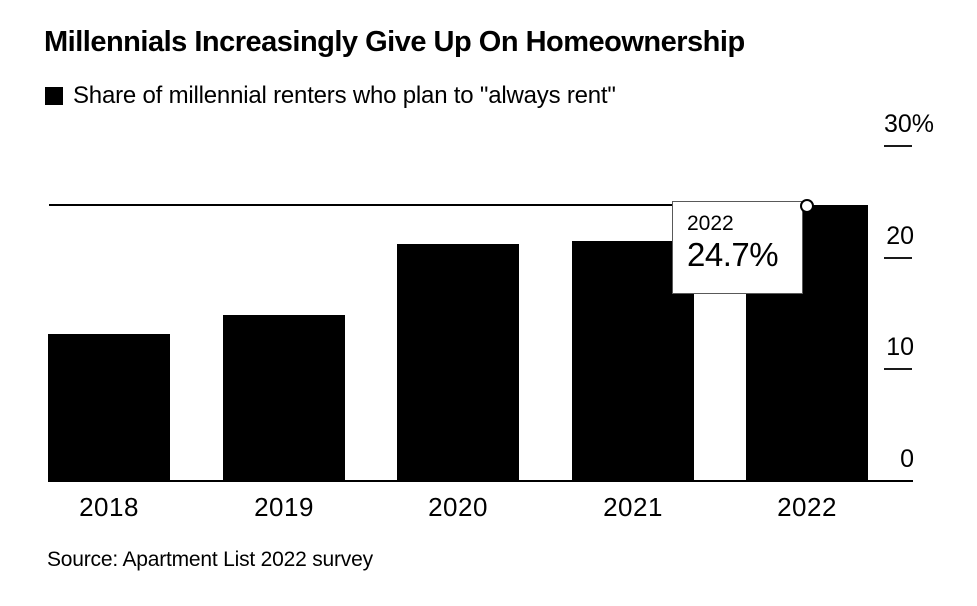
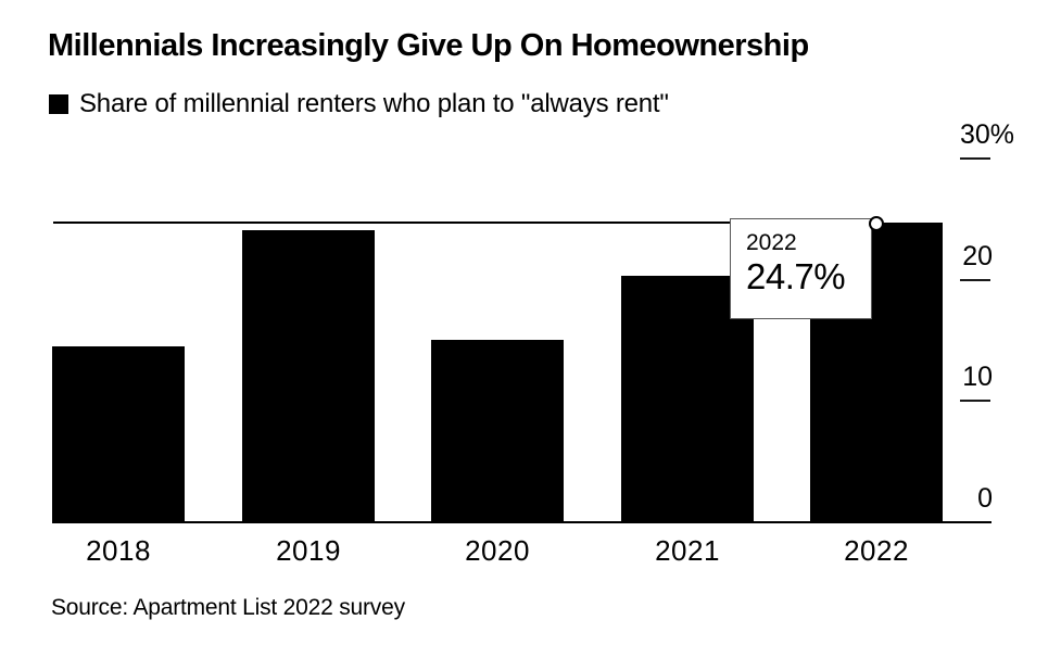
2018: 13.2 -> 14.5
2019: 14.9 -> 24.1
2020: 21.2 -> 15.0
2021: 21.5 -> 20.3
